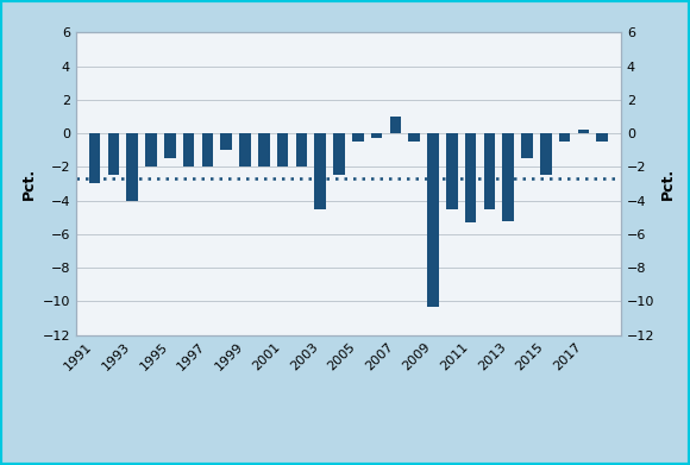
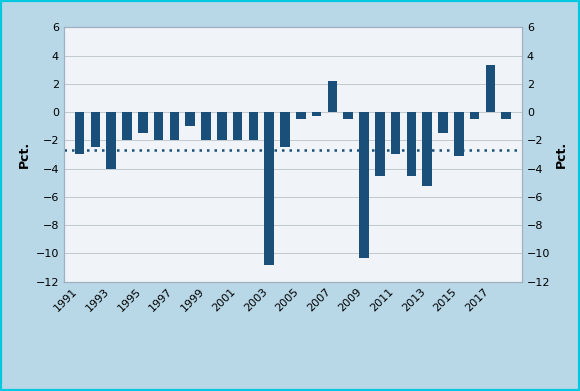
2003: -4.5 -> -10.8
2007: 1.0 -> 2.2
2011: -5.3 -> -3.0
2015: -2.5 -> -3.1
2017: 0.2 -> 3.3
